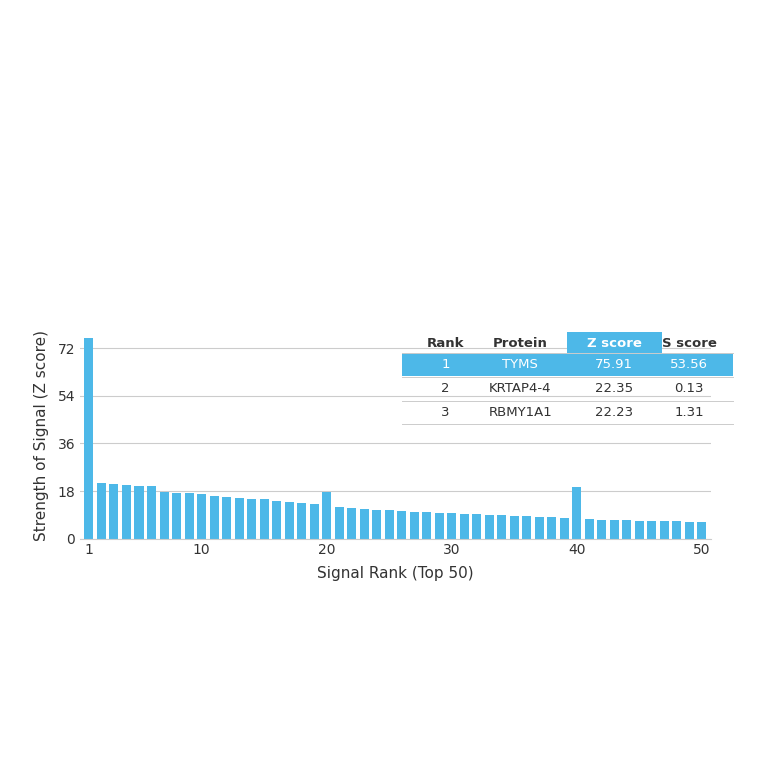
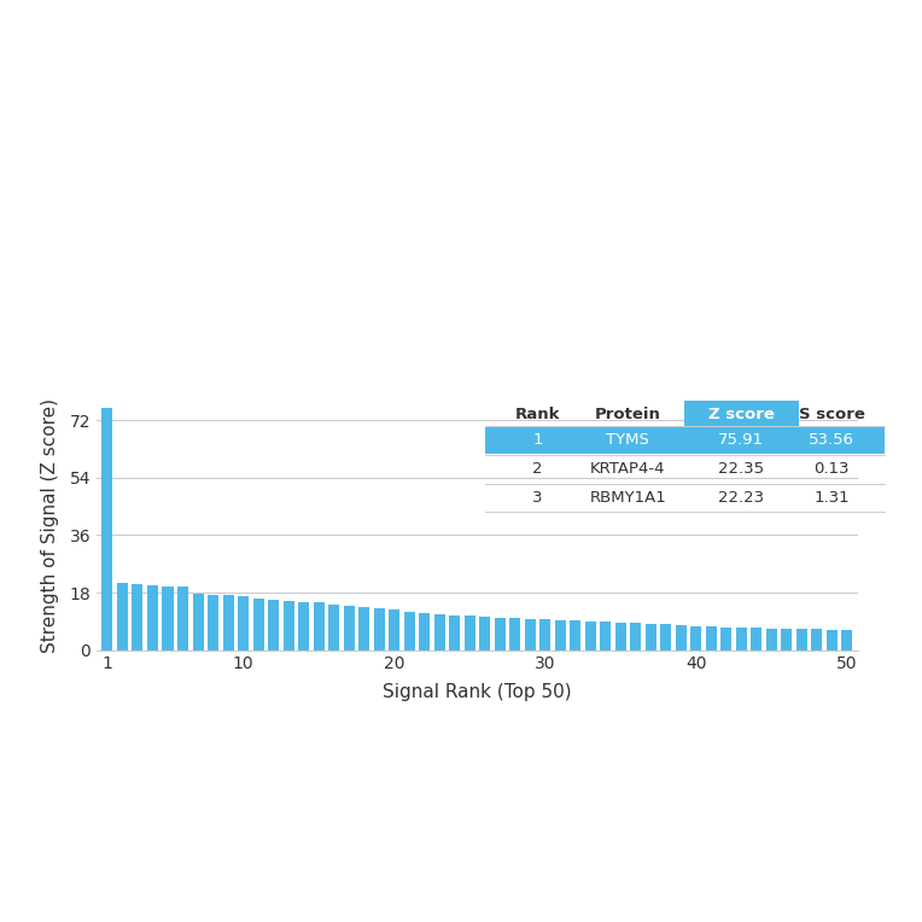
20: 17.5 -> 12.8
40: 19.5 -> 7.6
